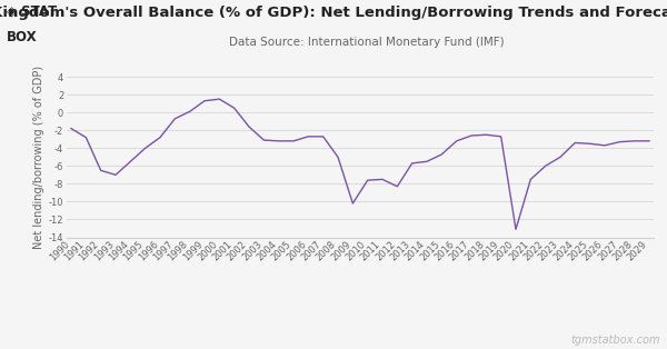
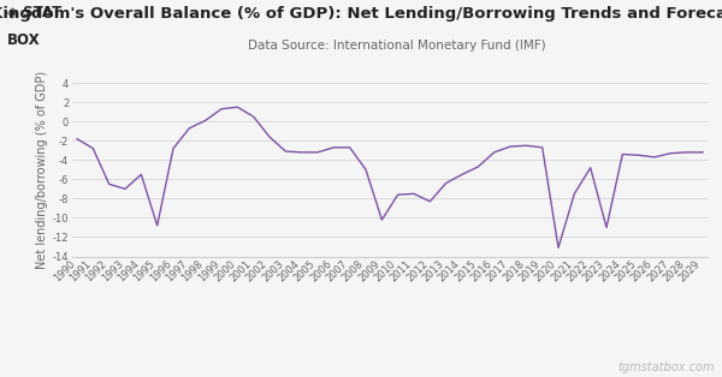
1995: -4.0 -> -10.8
2013: -5.7 -> -6.4
2022: -6.0 -> -4.8
2023: -5.0 -> -11.0
